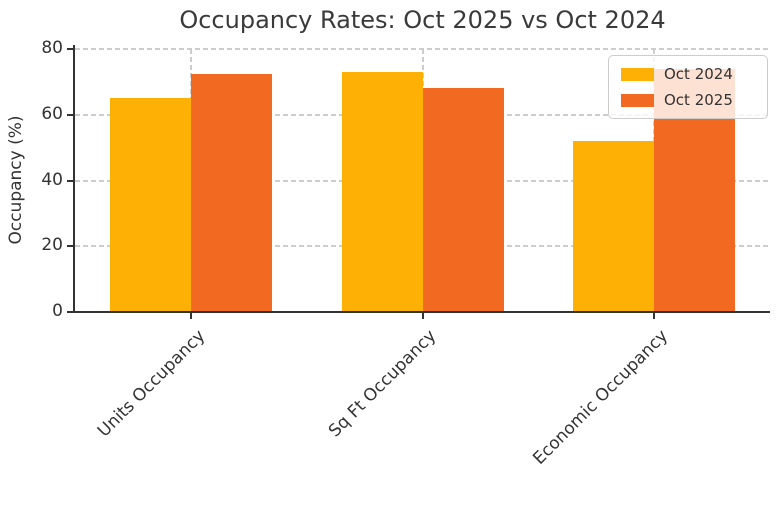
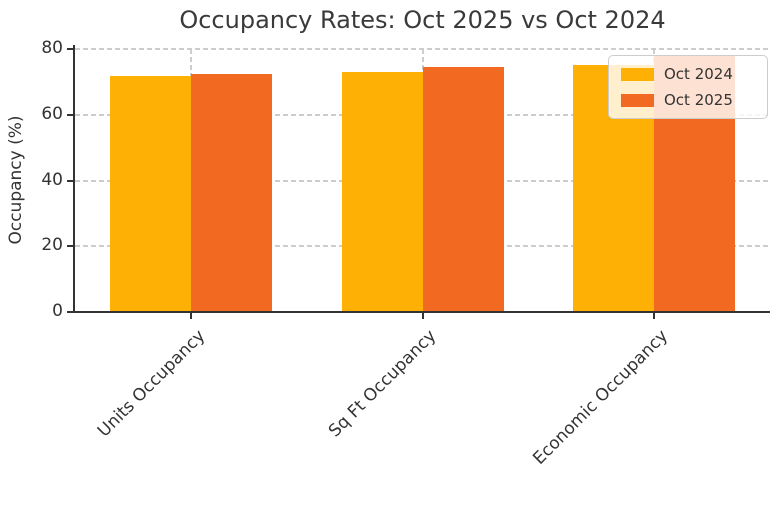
Oct 2024/Units Occupancy: 65 -> 72
Oct 2025/Sq Ft Occupancy: 68 -> 75
Oct 2024/Economic Occupancy: 52 -> 75
Oct 2025/Economic Occupancy: 74 -> 78
